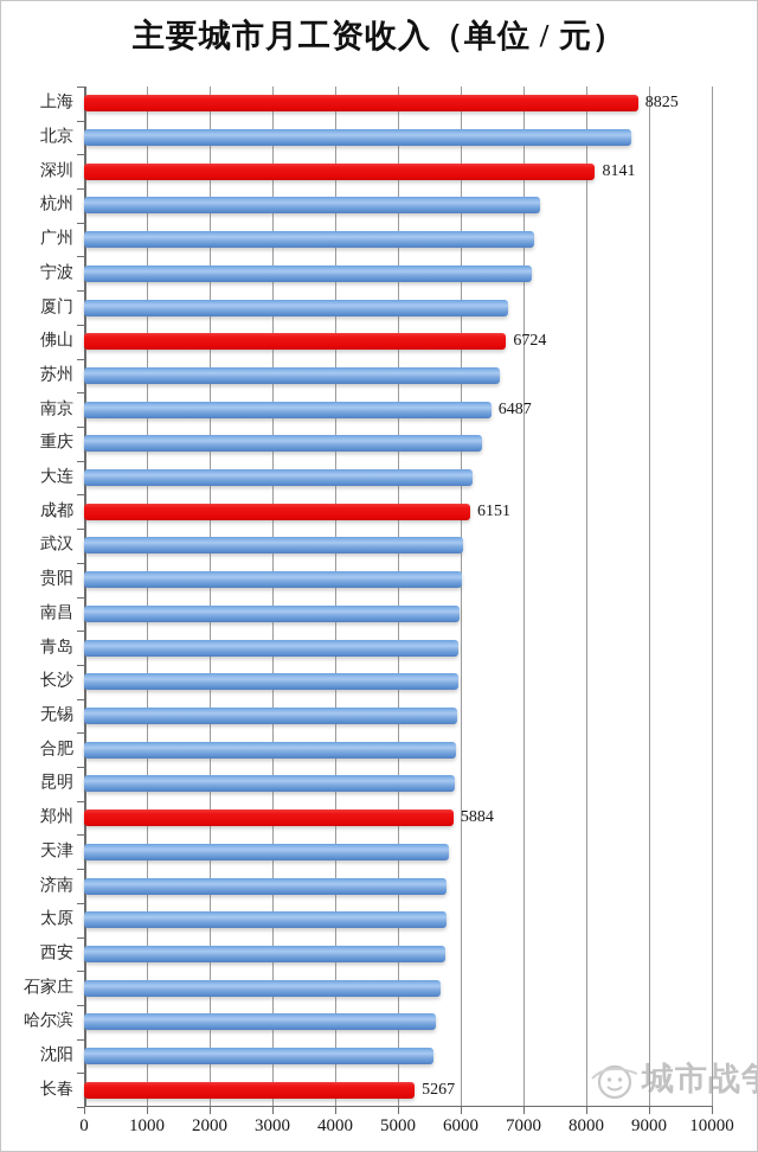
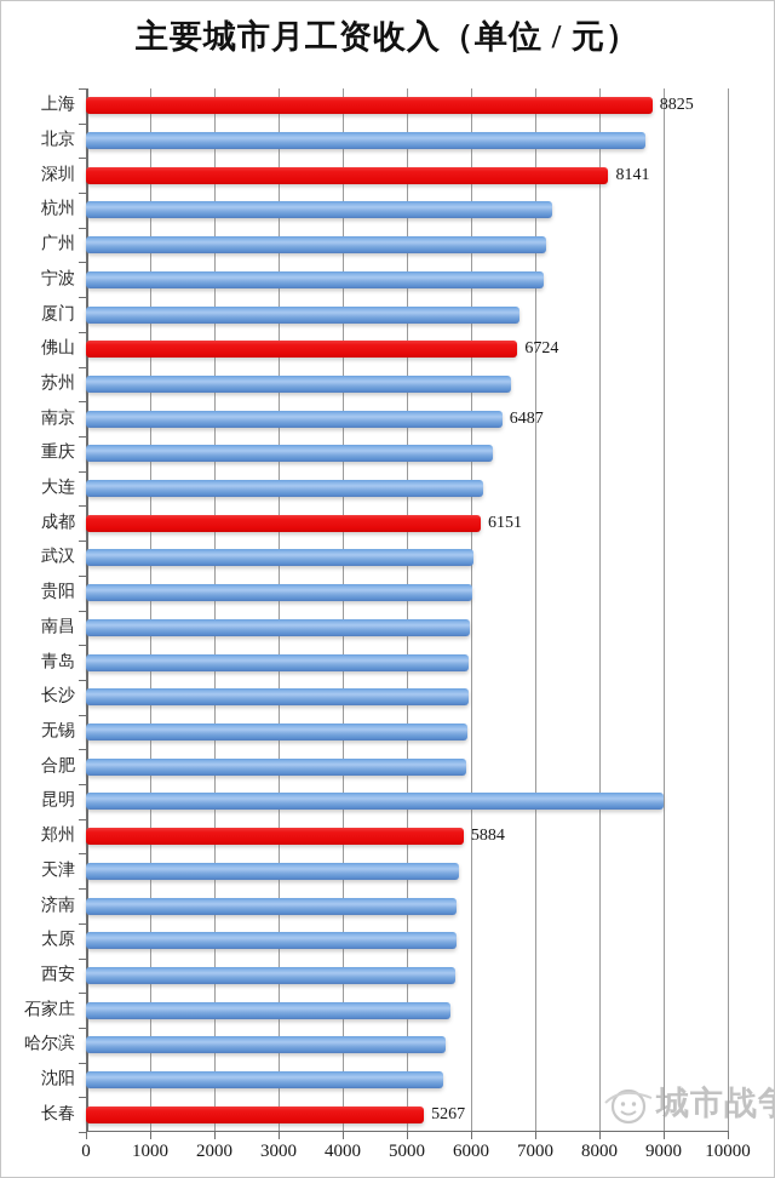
昆明: 5900 -> 9000
